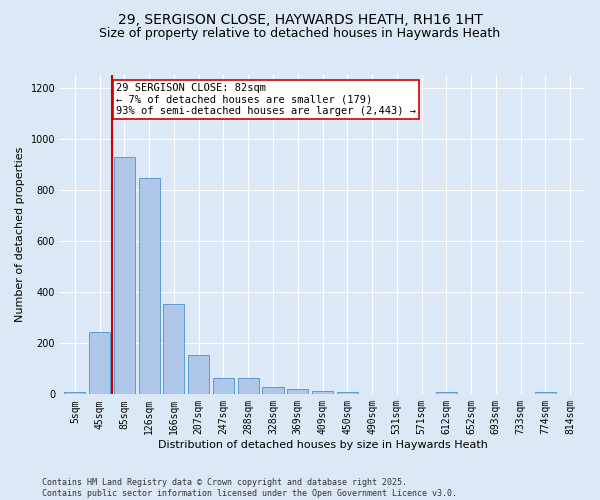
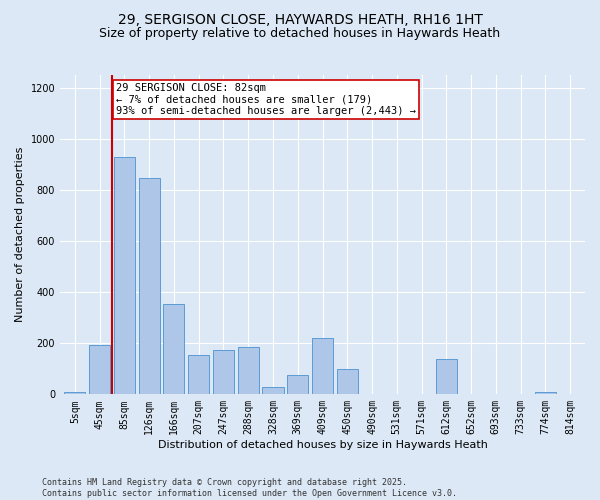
45sqm: 245 -> 195
247sqm: 65 -> 175
288sqm: 62 -> 185
369sqm: 20 -> 75
409sqm: 12 -> 220
450sqm: 10 -> 100
612sqm: 8 -> 140
